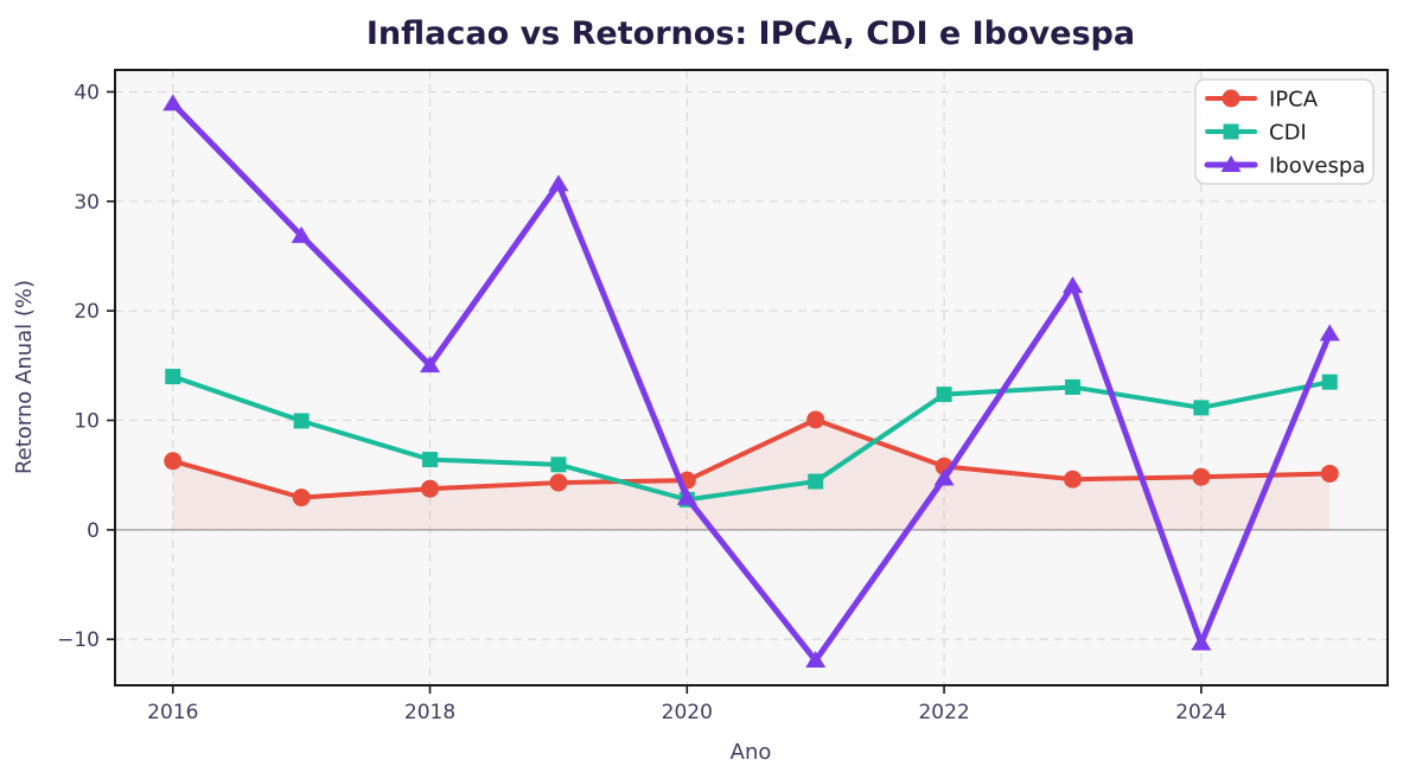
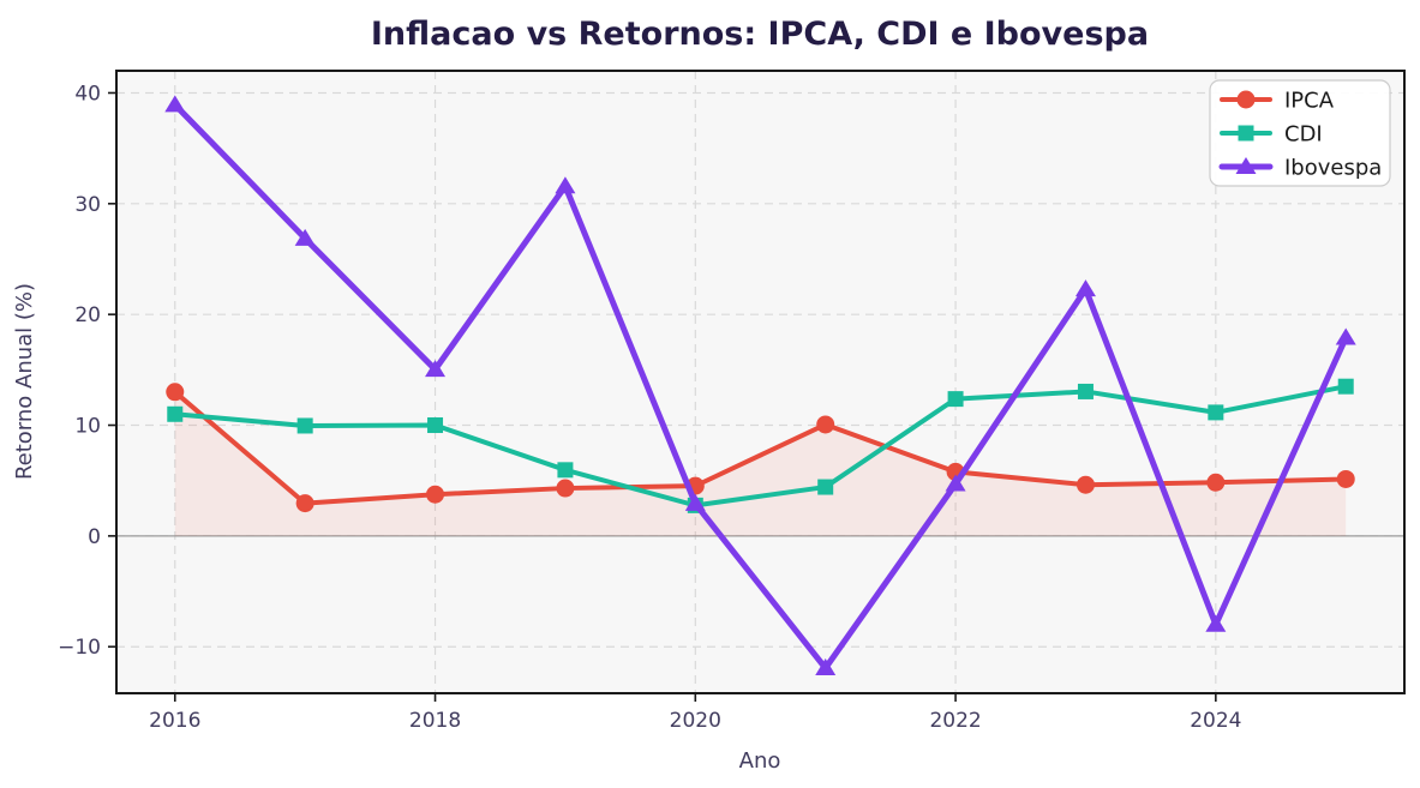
IPCA/2016: 6 -> 13
CDI/2016: 14 -> 11
CDI/2018: 6 -> 10
Ibovespa/2024: -10 -> -8
